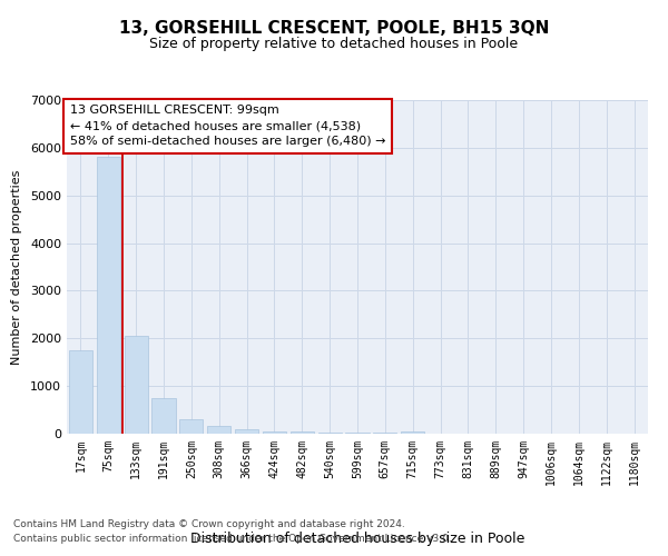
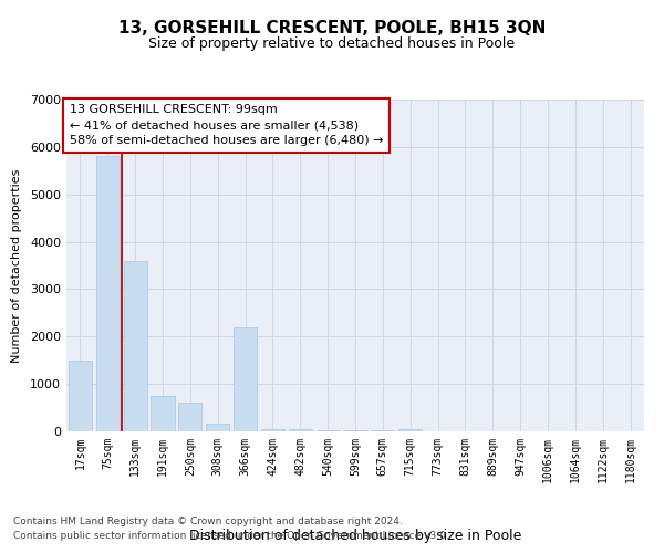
17sqm: 1750 -> 1500
133sqm: 2050 -> 3600
250sqm: 300 -> 600
366sqm: 90 -> 2200
